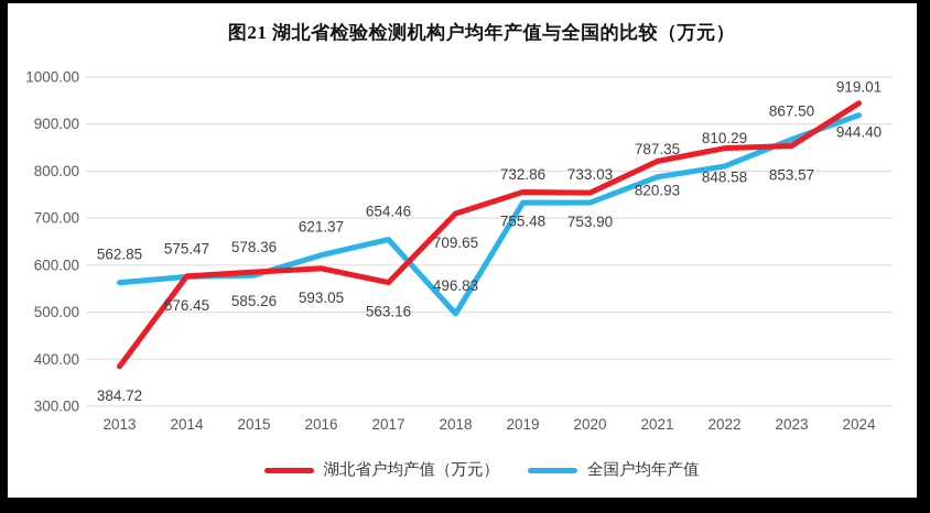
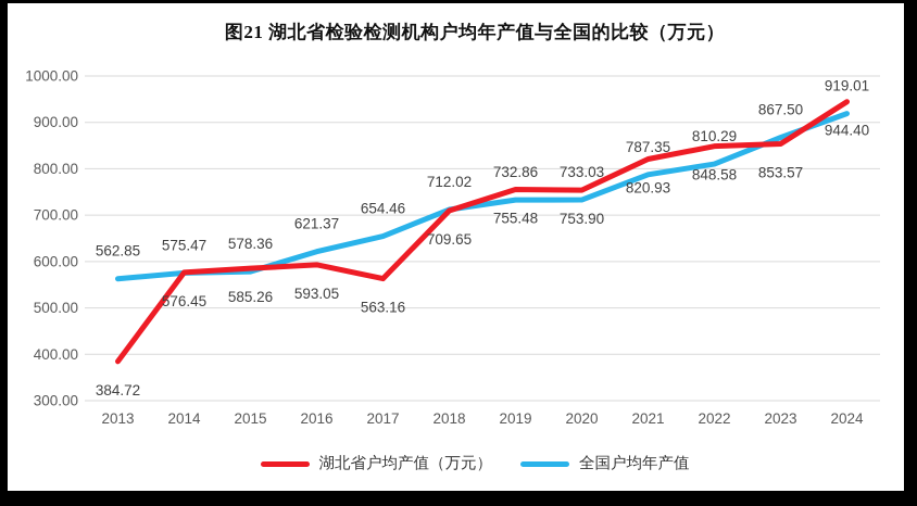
全国户均年产值/2018: 496.83 -> 712.02
